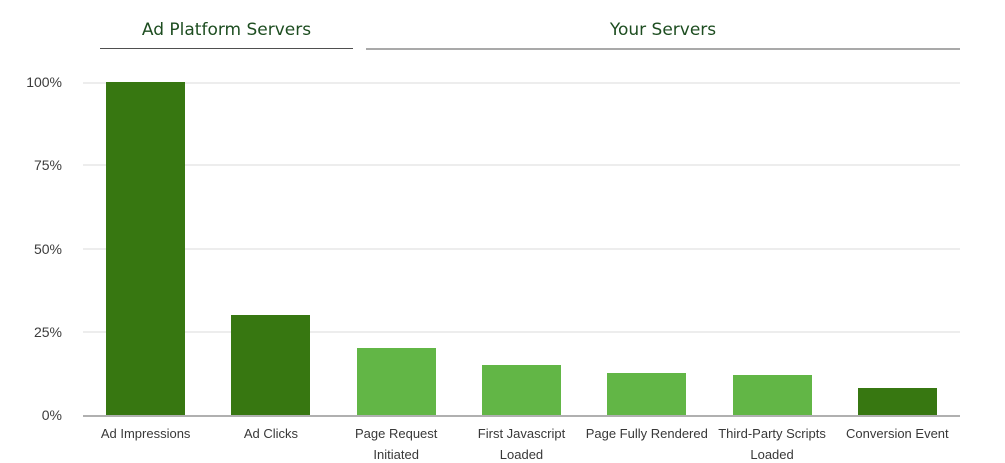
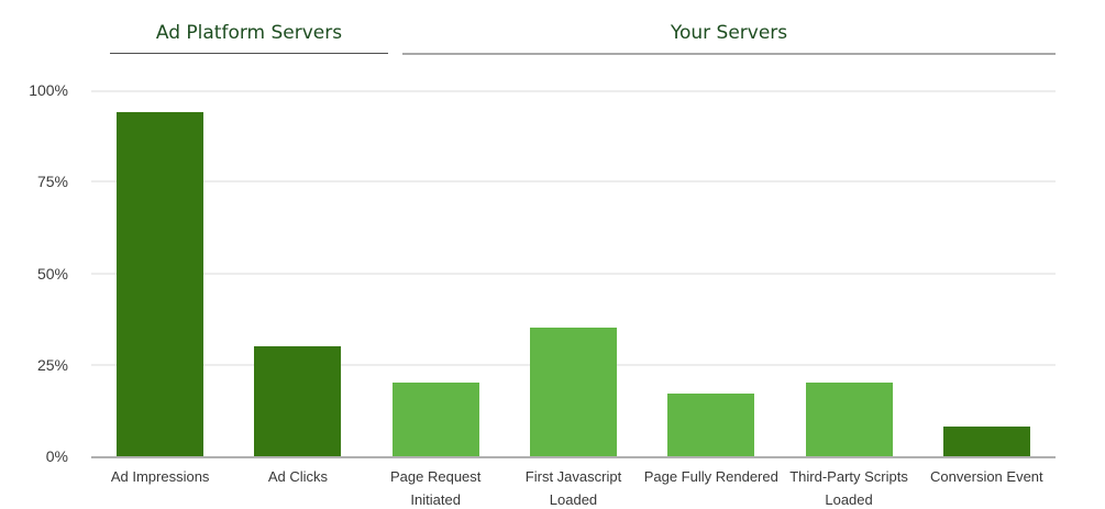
Ad Impressions: 100% -> 94%
First Javascript Loaded: 15% -> 35%
Page Fully Rendered: 12% -> 17%
Third-Party Scripts Loaded: 12% -> 20%
